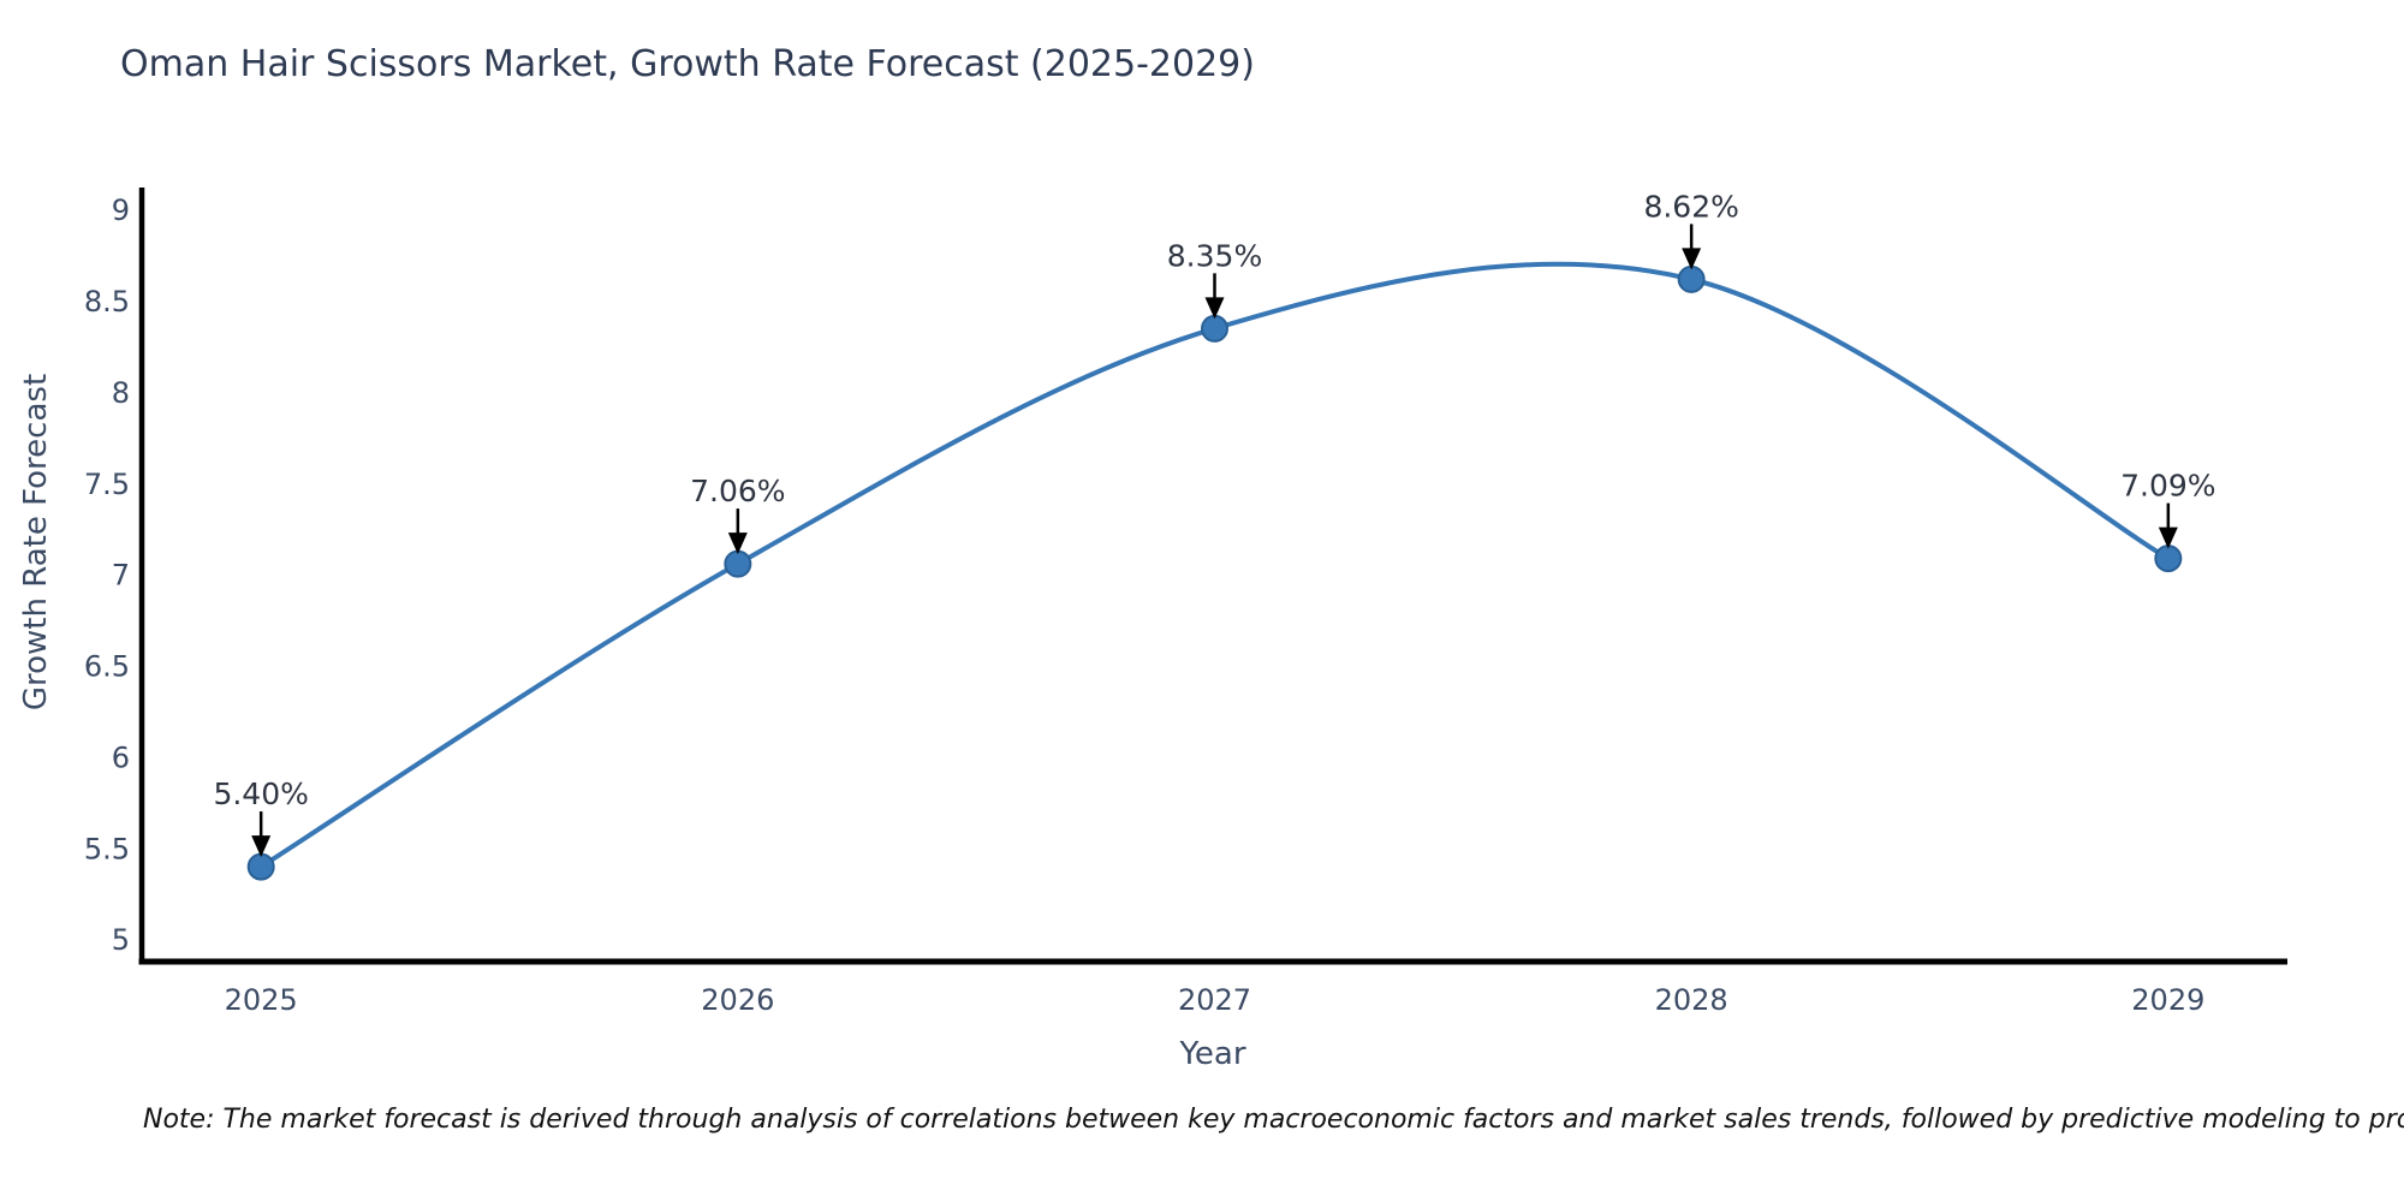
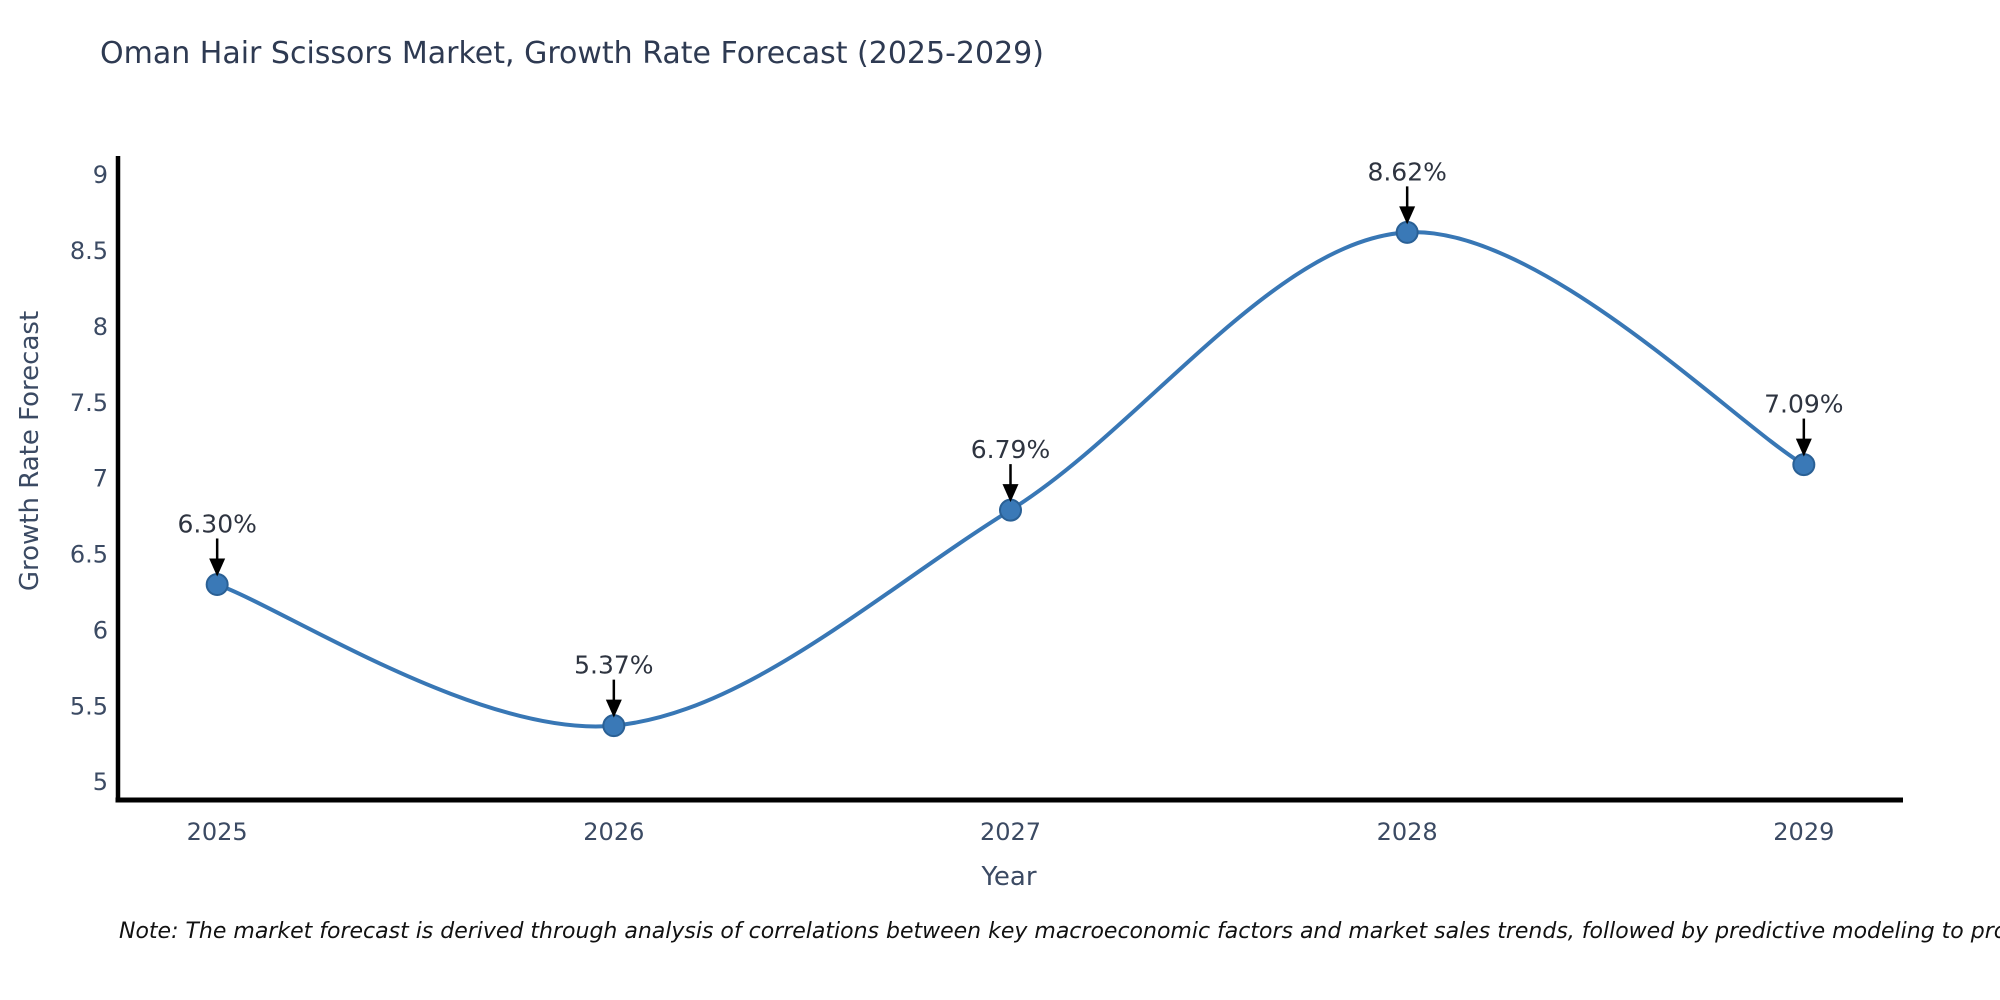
2025: 5.40% -> 6.30%
2026: 7.06% -> 5.37%
2027: 8.35% -> 6.79%
